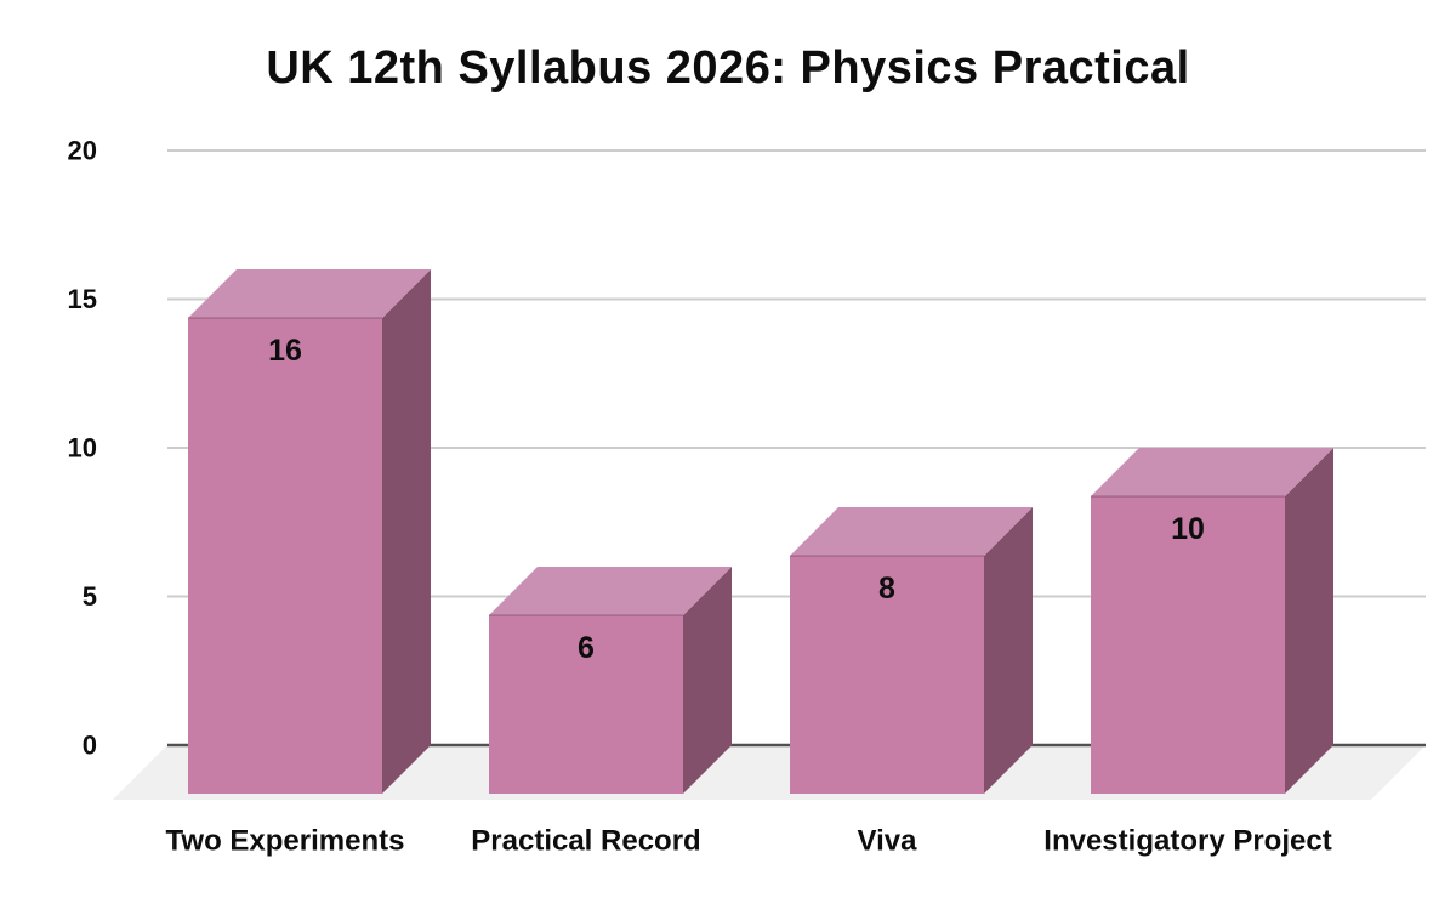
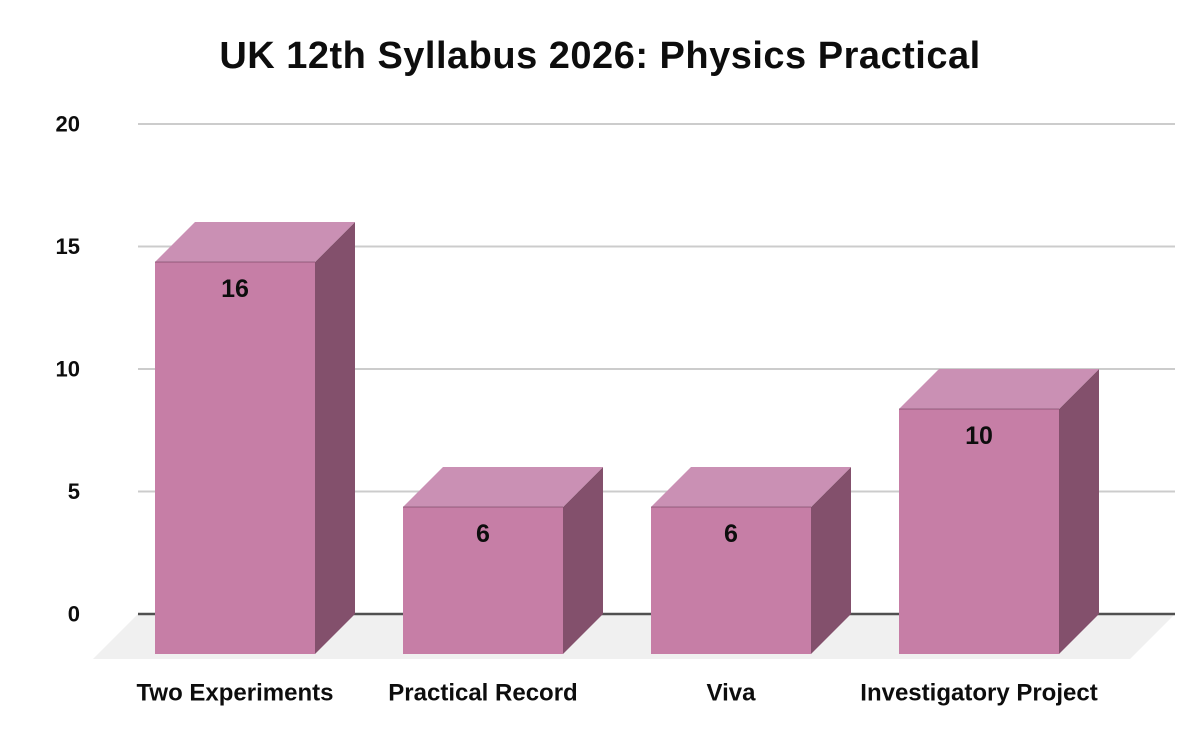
Viva: 8 -> 6
